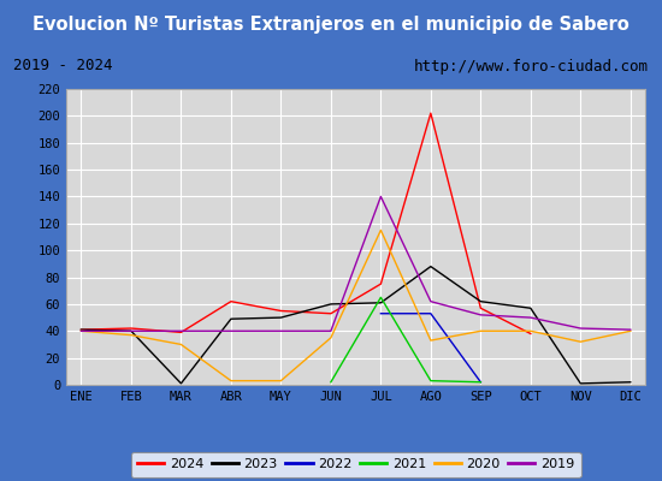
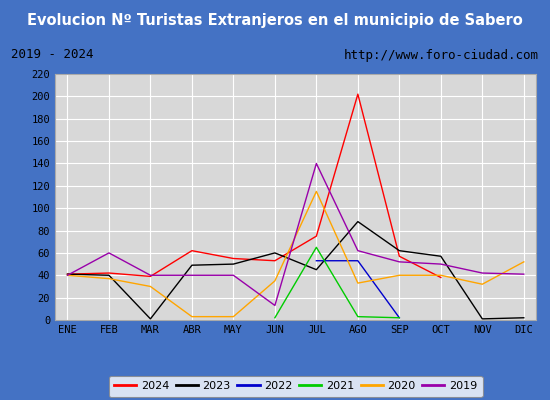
2019/FEB: 40 -> 60
2019/JUN: 40 -> 13
2023/JUL: 61 -> 45
2020/DIC: 40 -> 52
